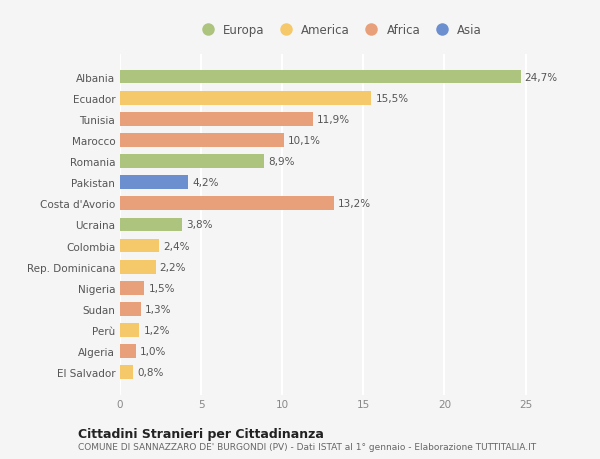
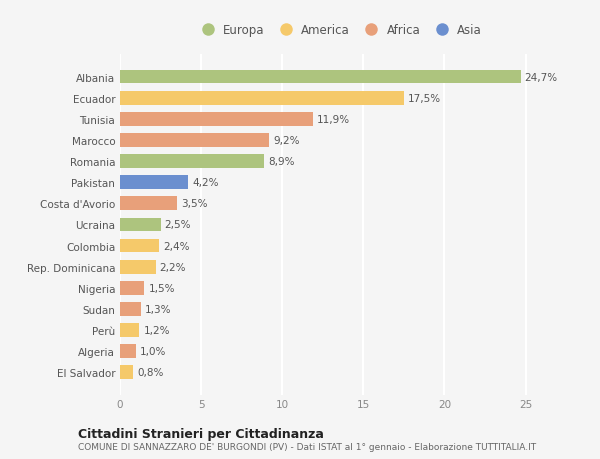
Ecuador: 15,5% -> 17,5%
Marocco: 10,1% -> 9,2%
Costa d'Avorio: 13,2% -> 3,5%
Ucraina: 3,8% -> 2,5%
